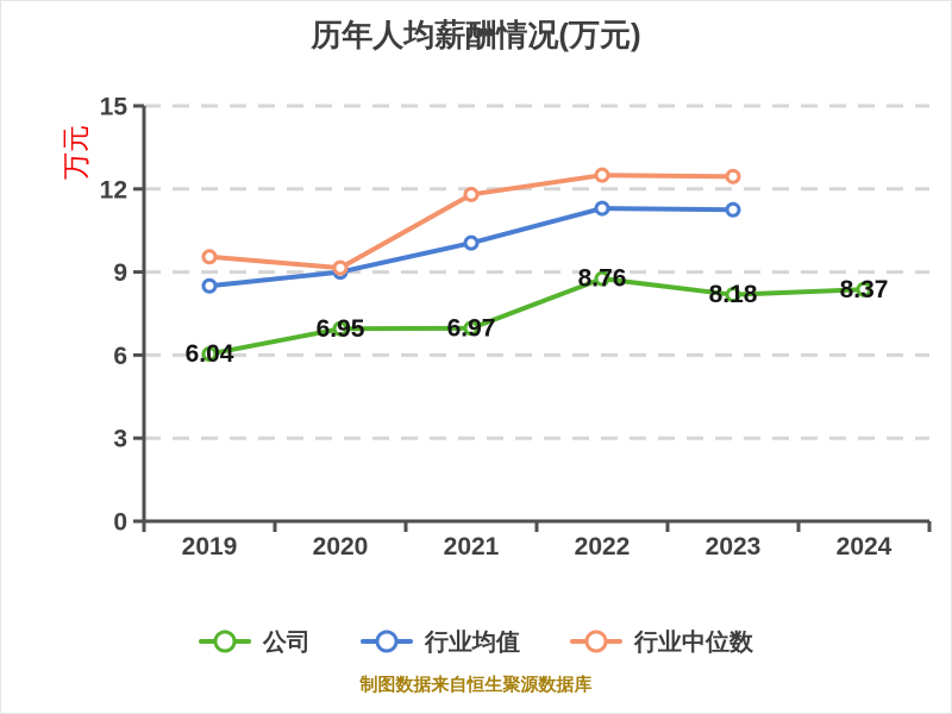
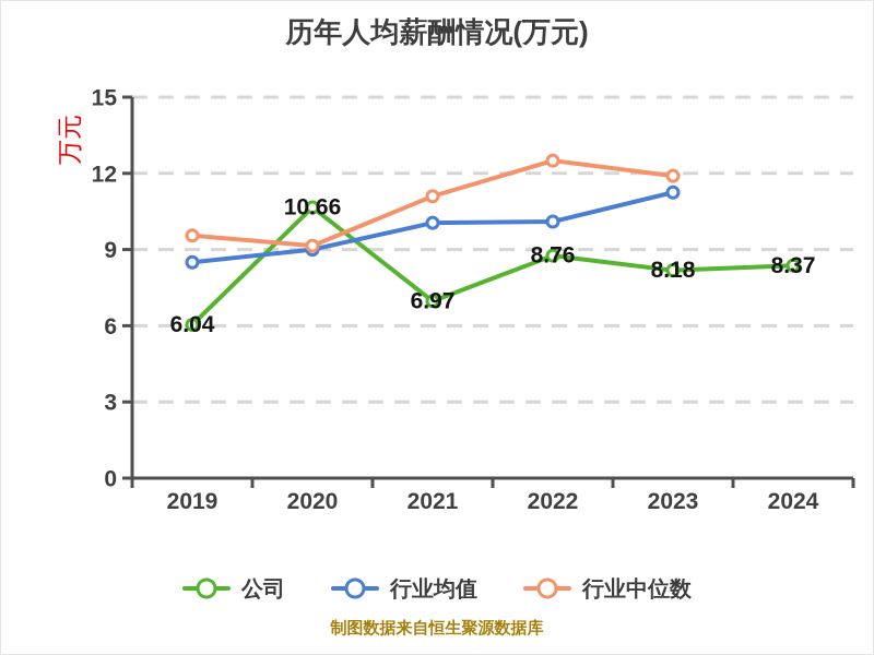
公司/2020: 6.95 -> 10.66
行业中位数/2021: 11.8 -> 11.1
行业均值/2022: 11.3 -> 10.1
行业中位数/2023: 12.4 -> 11.9
